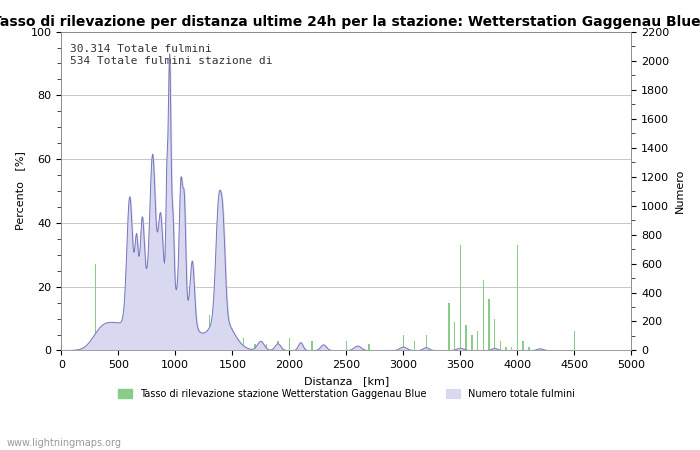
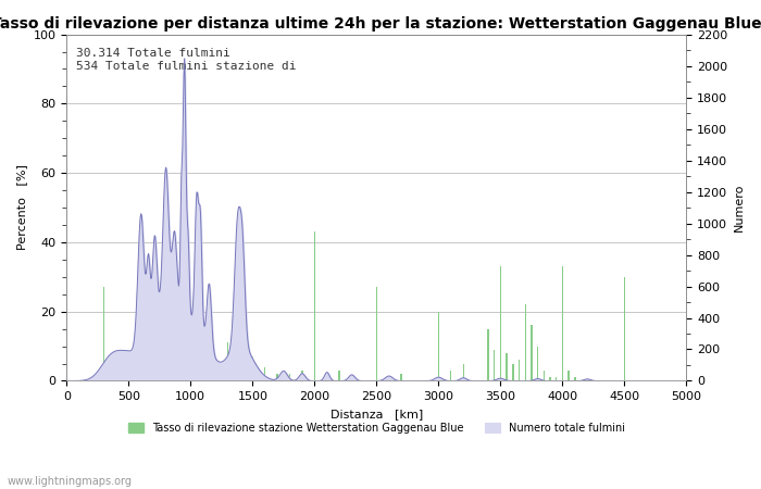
Tasso di rilevazione stazione Wetterstation Gaggenau Blue/2000: 4 -> 43
Tasso di rilevazione stazione Wetterstation Gaggenau Blue/2500: 3 -> 27
Tasso di rilevazione stazione Wetterstation Gaggenau Blue/3000: 5 -> 20
Tasso di rilevazione stazione Wetterstation Gaggenau Blue/4500: 6 -> 30
